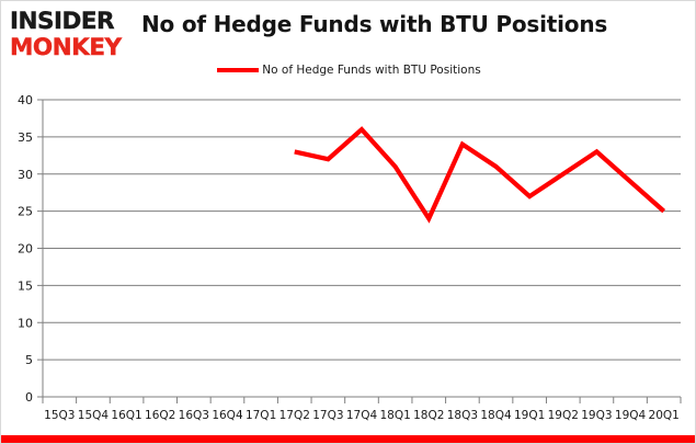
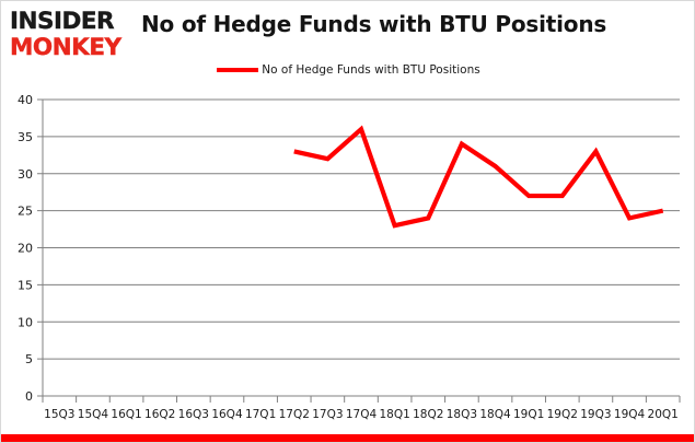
18Q1: 31 -> 23
19Q2: 30 -> 27
19Q4: 29 -> 24
